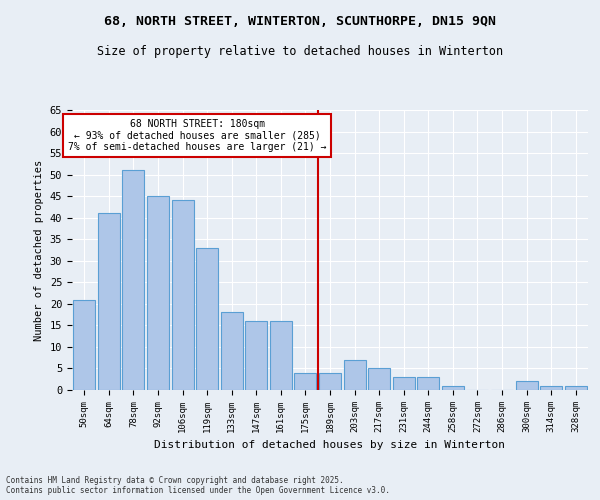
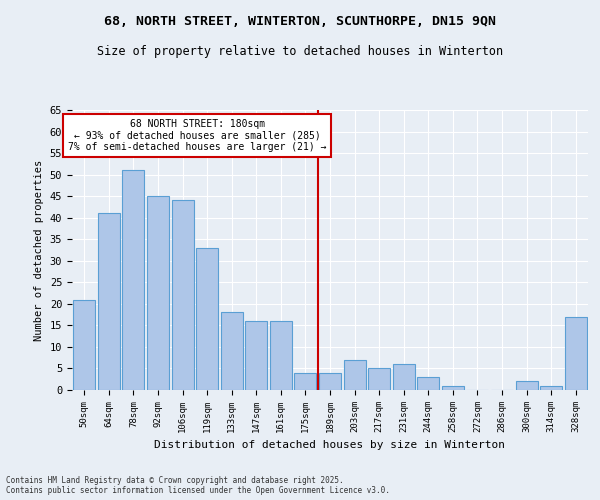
231sqm: 3 -> 6
328sqm: 1 -> 17
